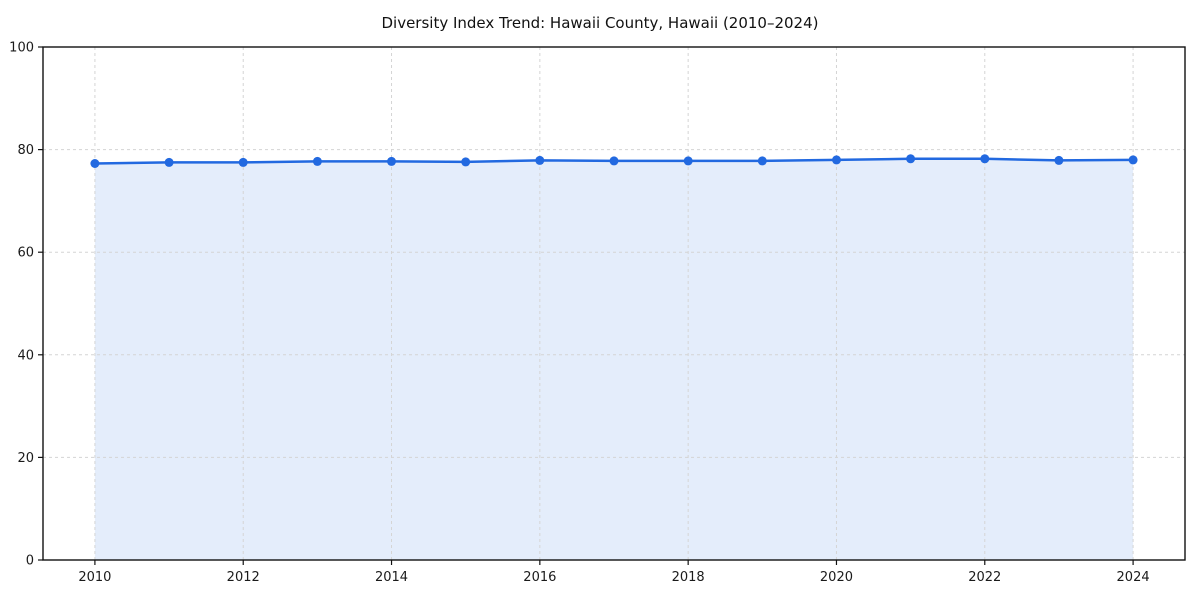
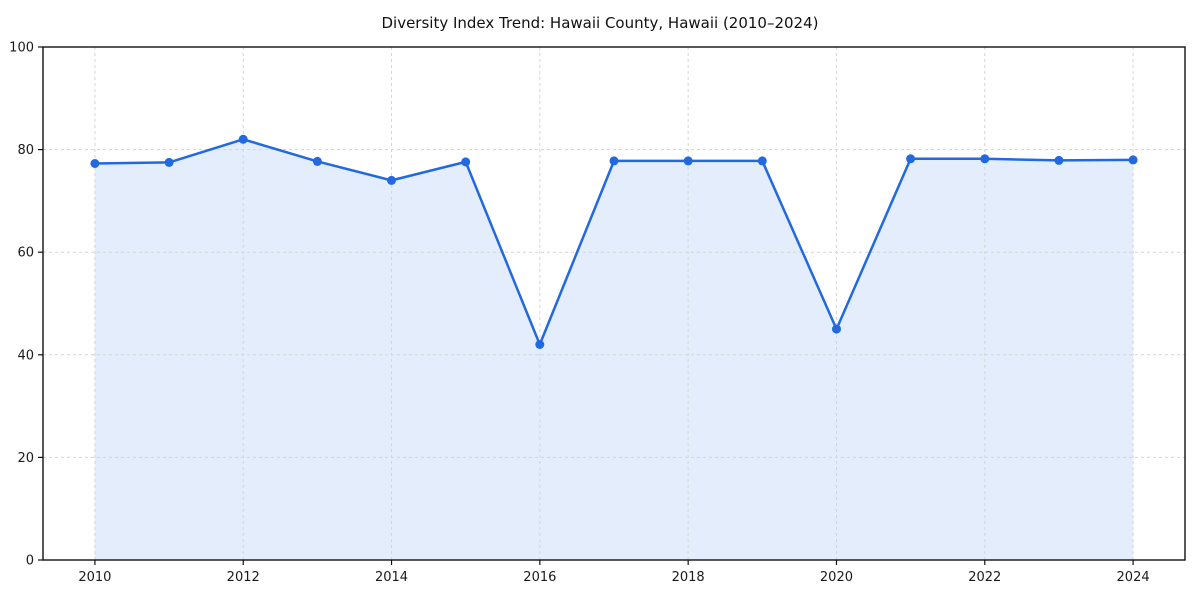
2012: 78 -> 82
2014: 78 -> 74
2016: 78 -> 42
2020: 78 -> 45
